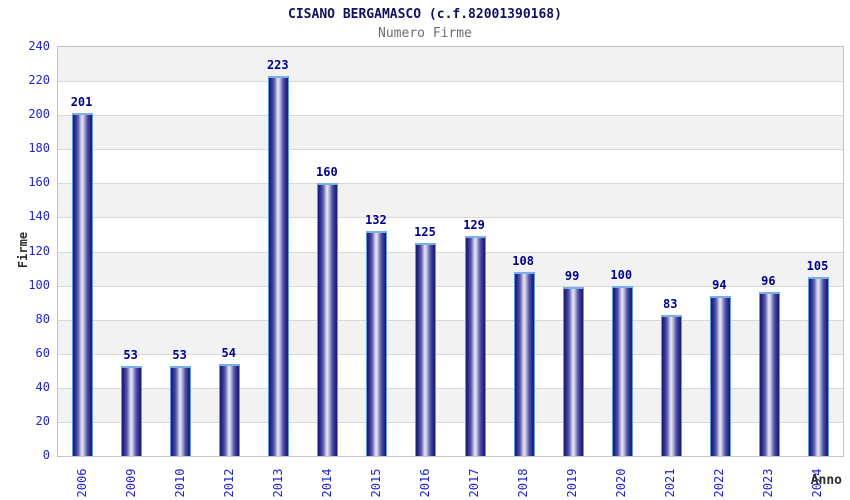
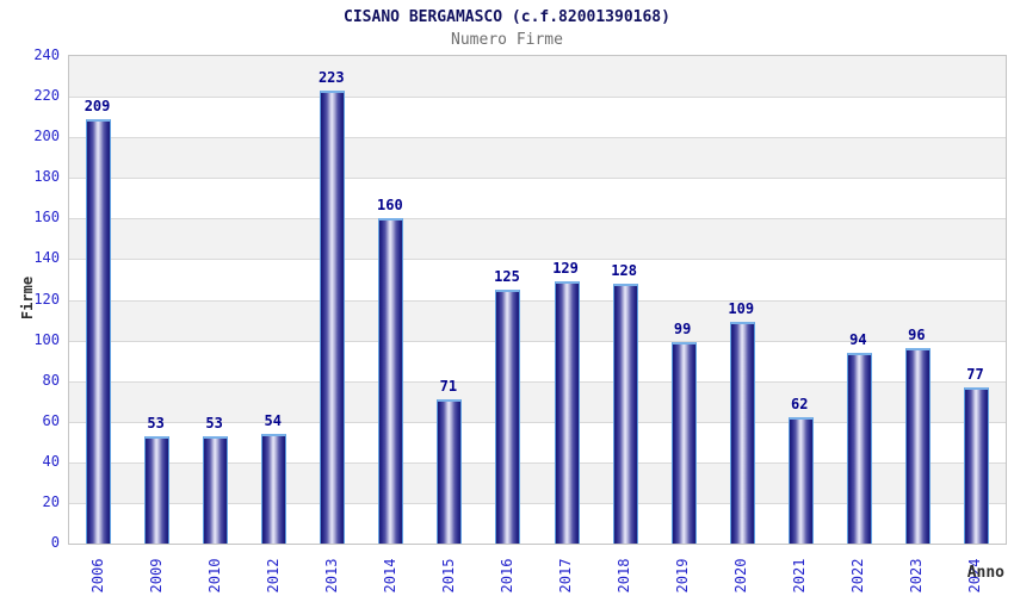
2006: 201 -> 209
2015: 132 -> 71
2018: 108 -> 128
2020: 100 -> 109
2021: 83 -> 62
2024: 105 -> 77
